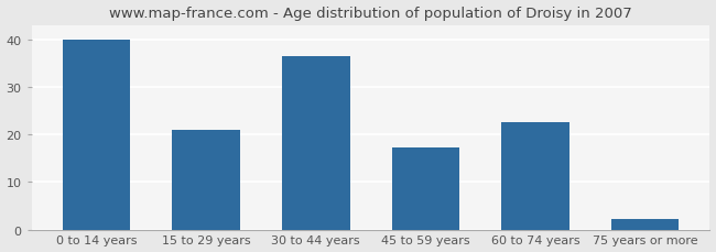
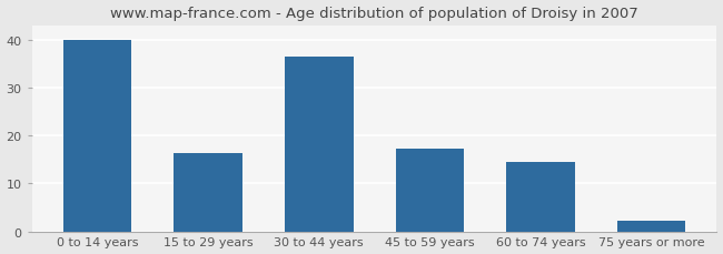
15 to 29 years: 21.0 -> 16.3
60 to 74 years: 22.5 -> 14.5
